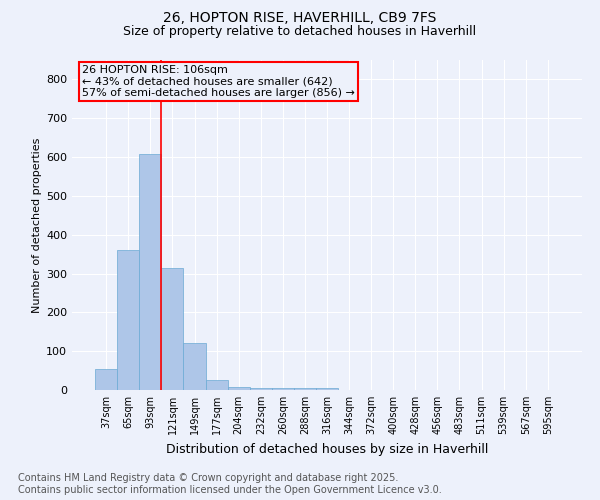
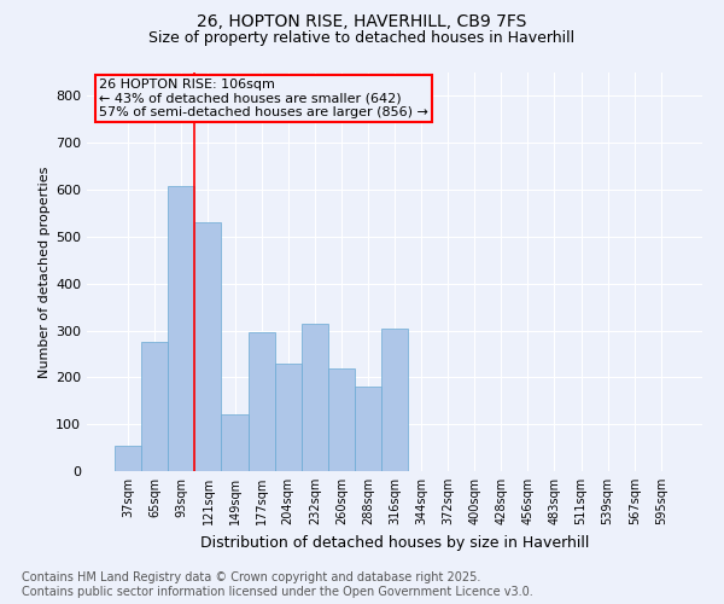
65sqm: 360 -> 275
121sqm: 315 -> 530
177sqm: 25 -> 295
204sqm: 8 -> 230
232sqm: 5 -> 315
260sqm: 5 -> 220
288sqm: 5 -> 180
316sqm: 5 -> 305
